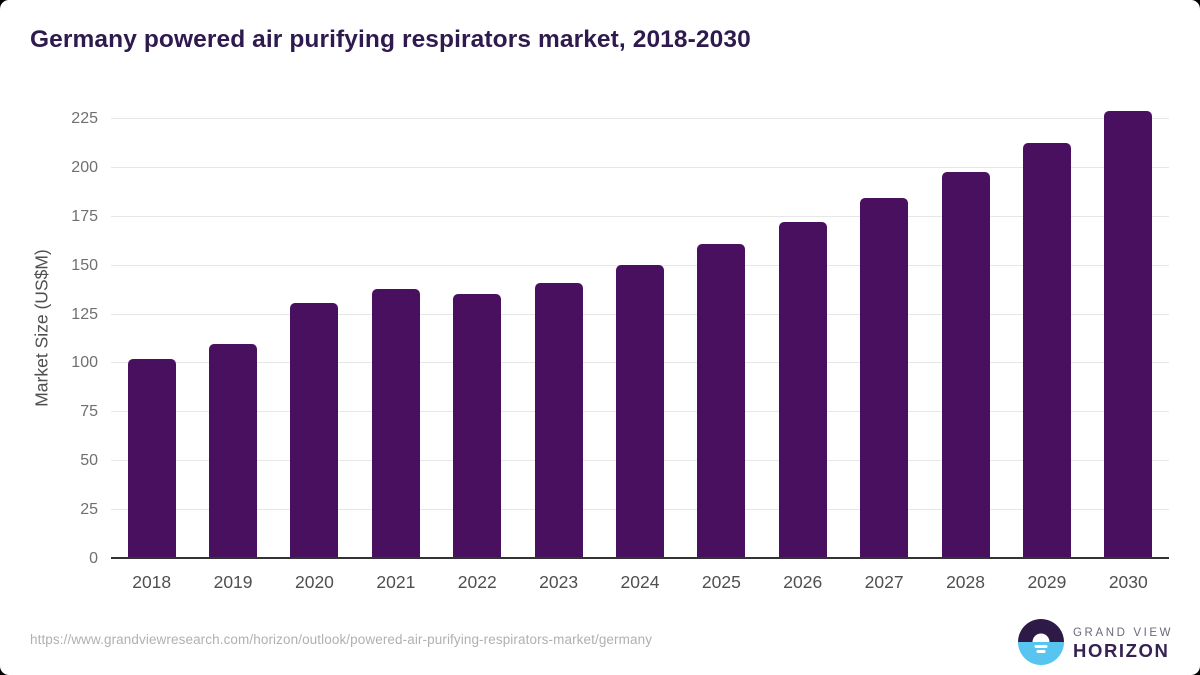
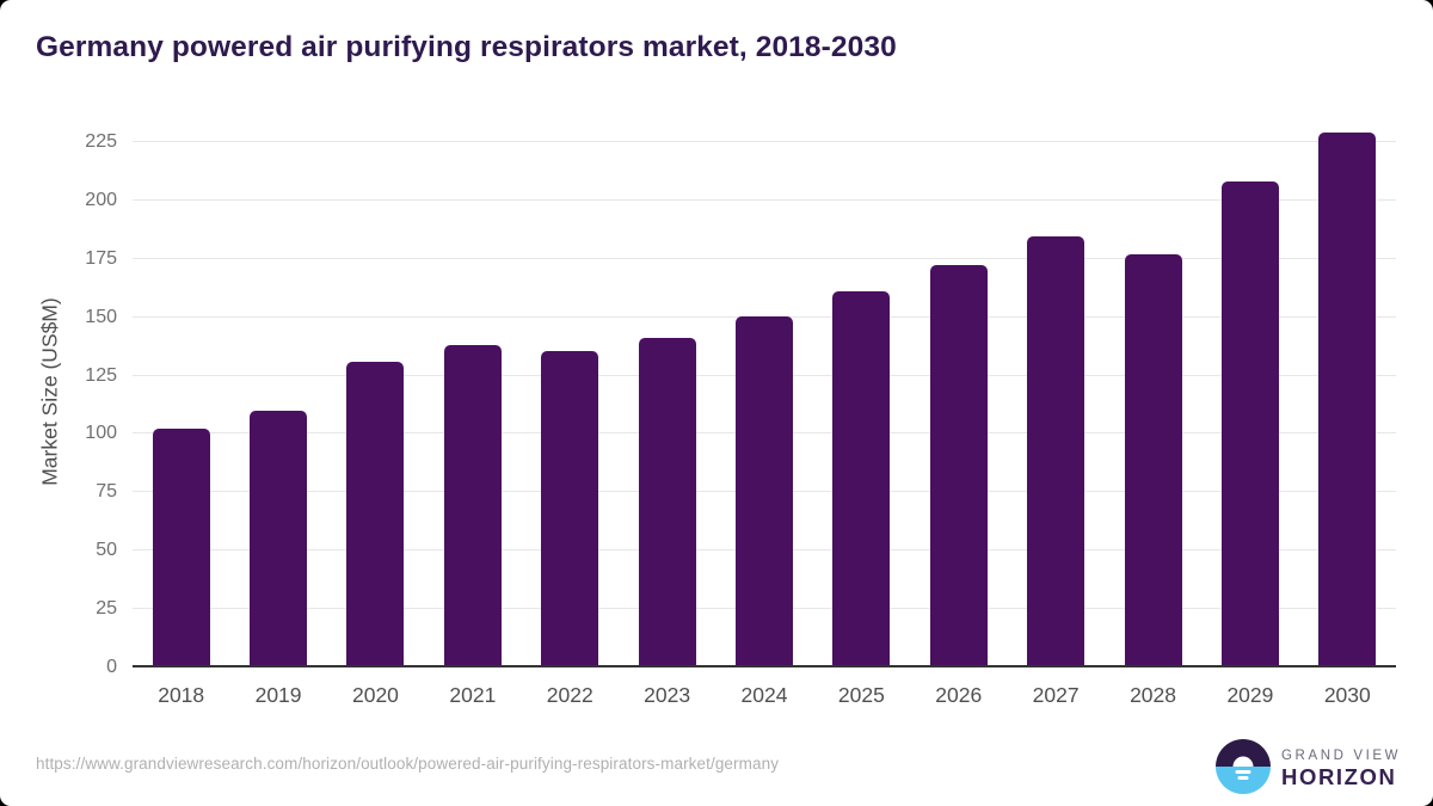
2028: 198 -> 177
2029: 213 -> 208
